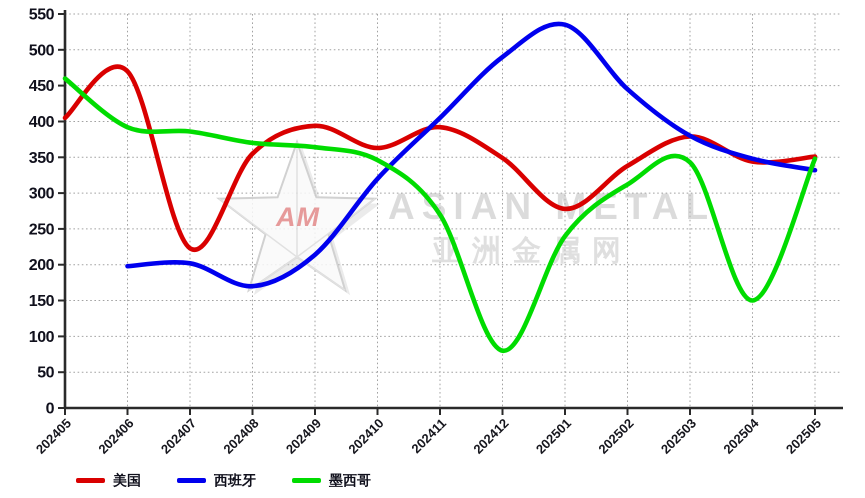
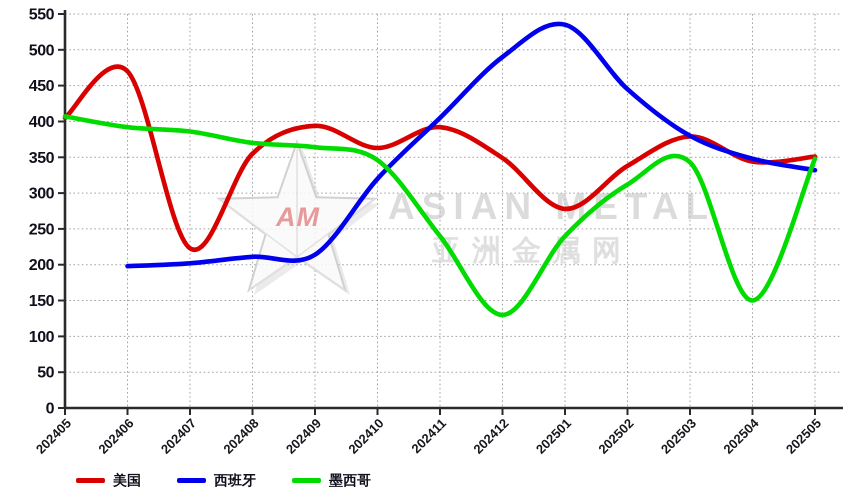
墨西哥/202405: 460 -> 410
西班牙/202408: 170 -> 210
墨西哥/202411: 270 -> 240
墨西哥/202412: 80 -> 130
